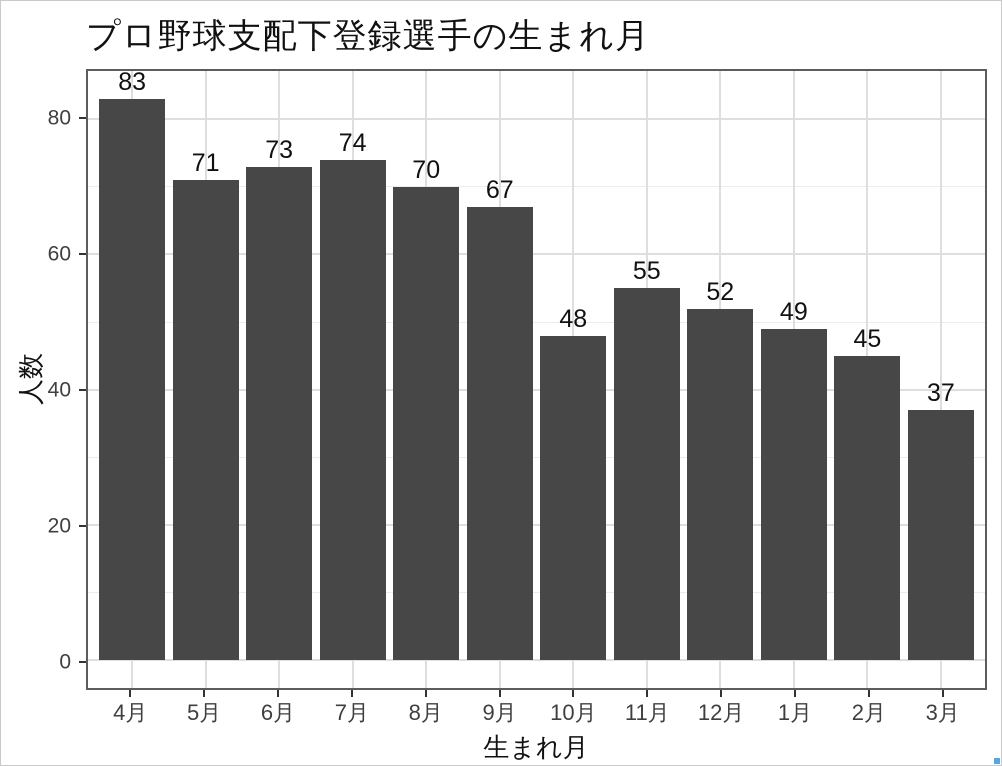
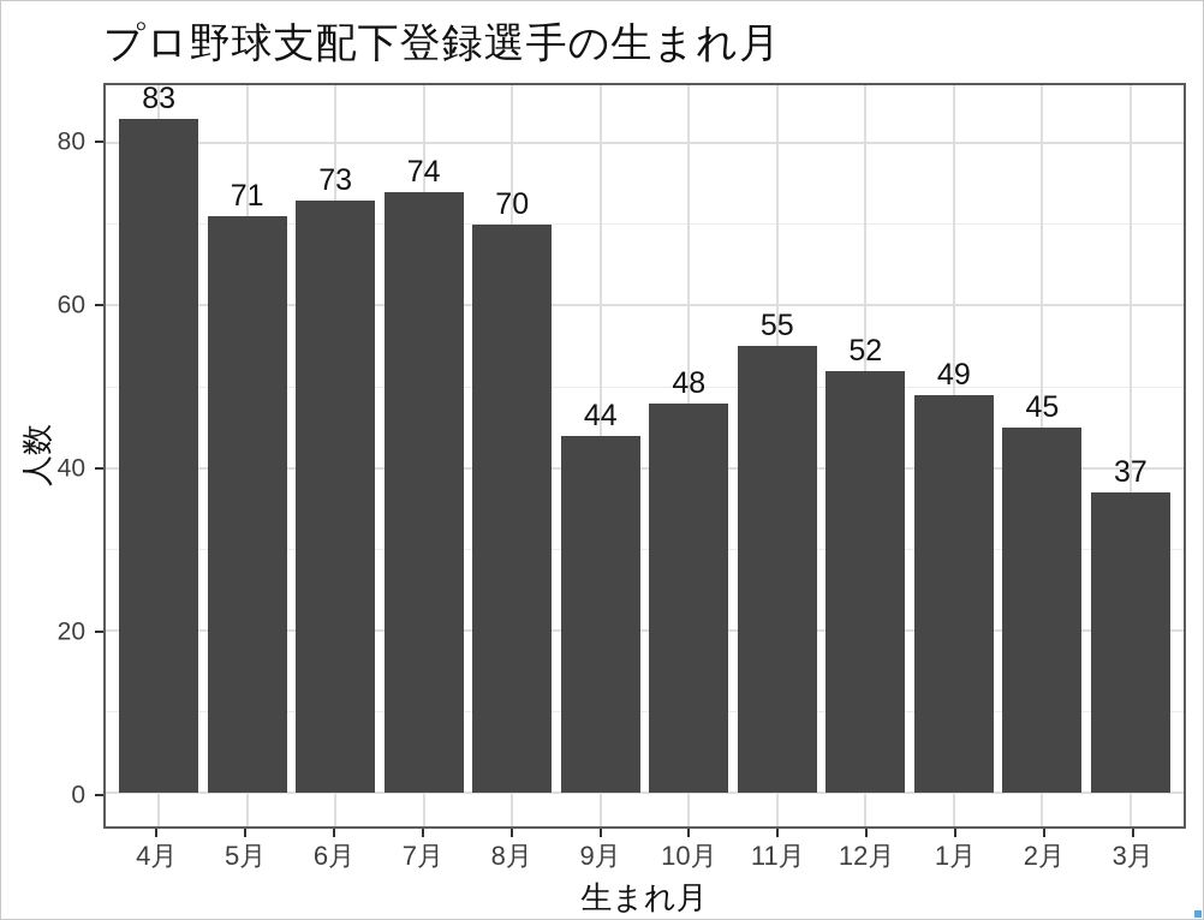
9月: 67 -> 44
